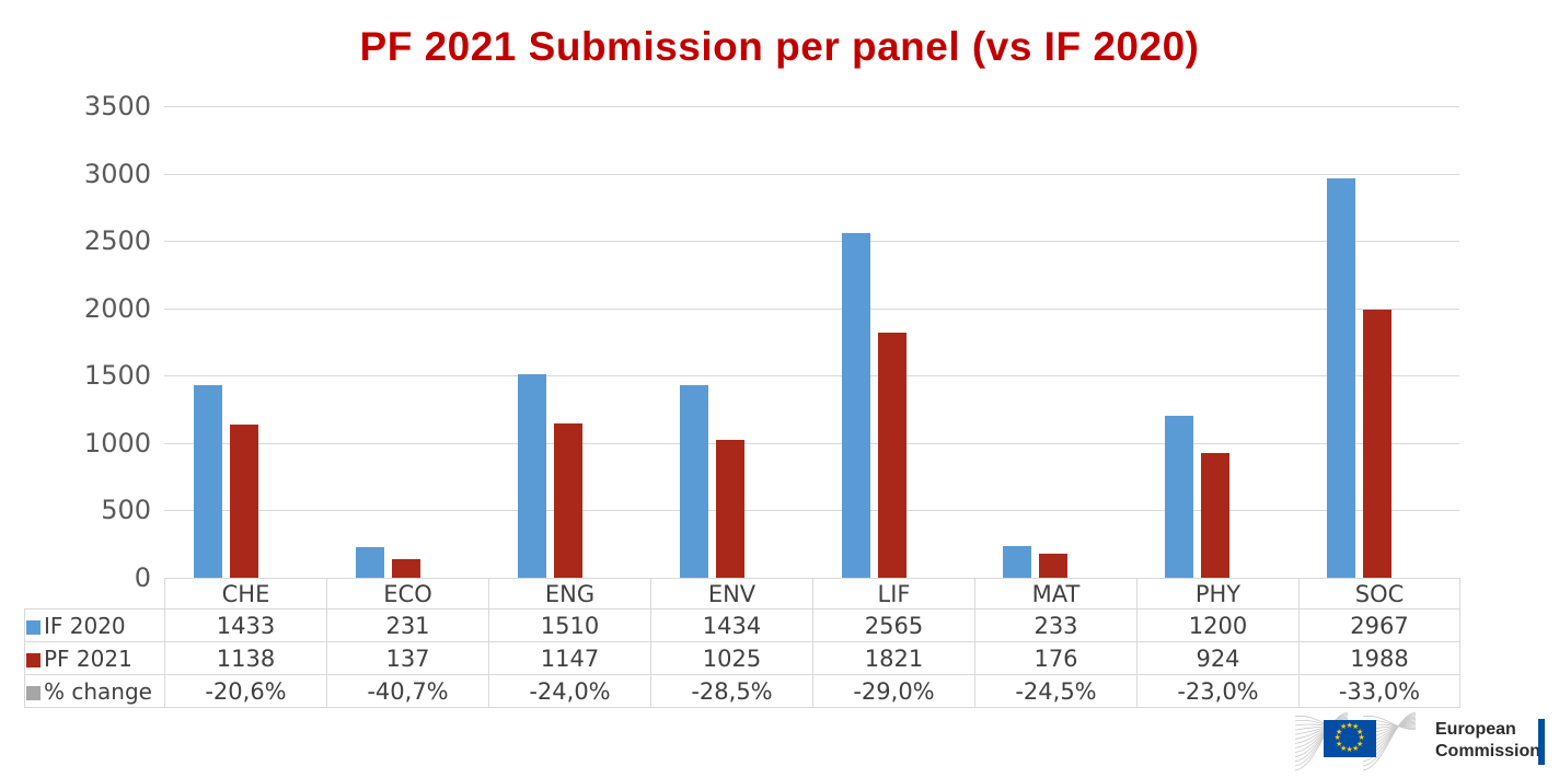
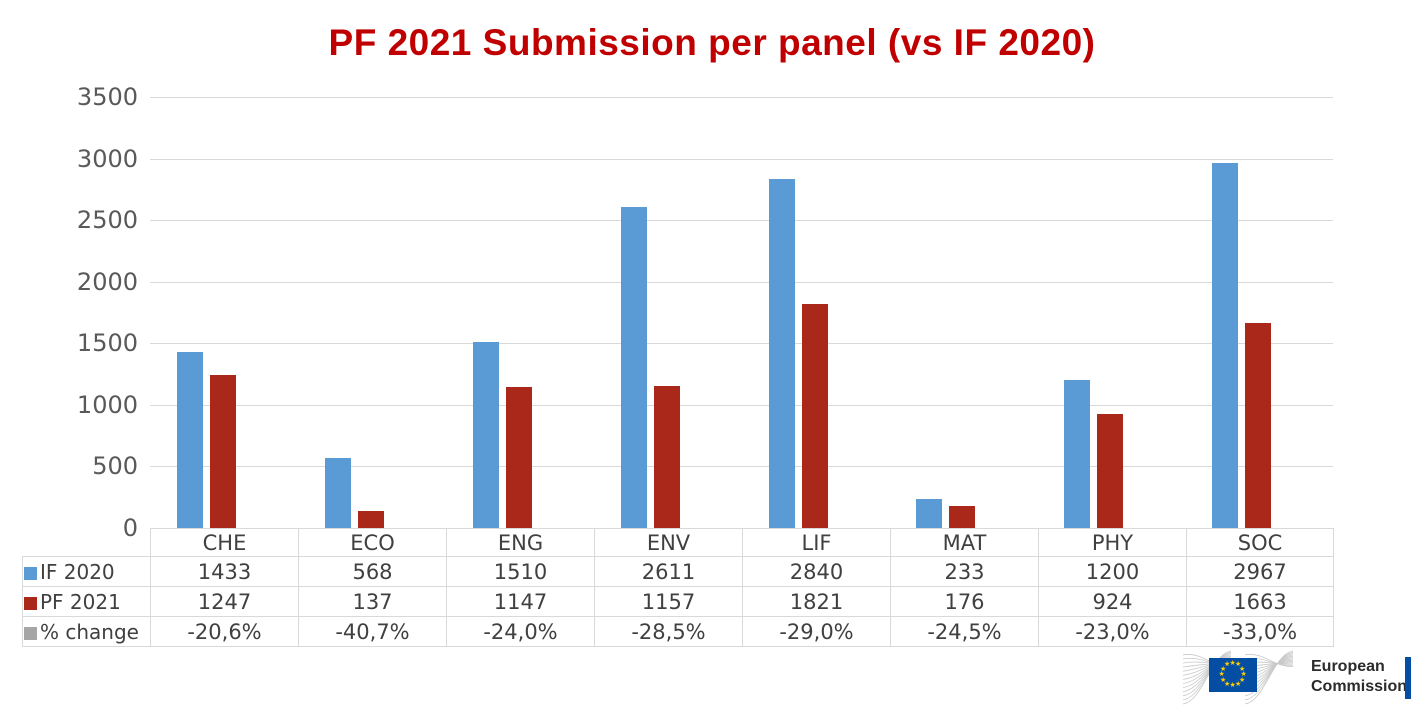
PF 2021/CHE: 1138 -> 1247
IF 2020/ECO: 231 -> 568
IF 2020/ENV: 1434 -> 2611
PF 2021/ENV: 1025 -> 1157
IF 2020/LIF: 2565 -> 2840
PF 2021/SOC: 1988 -> 1663
